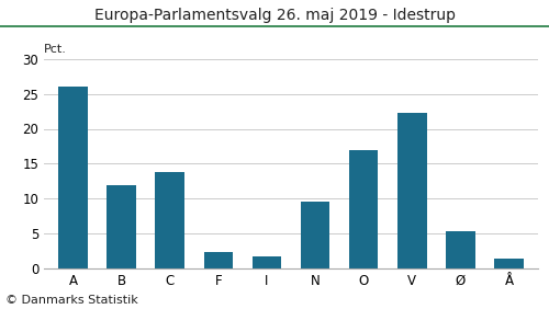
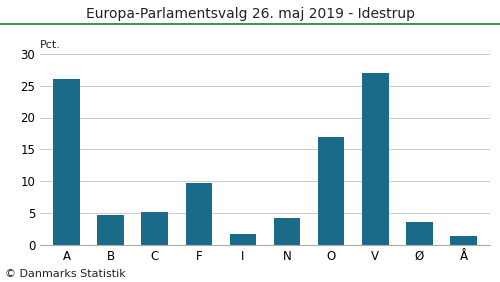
B: 12.0 -> 4.7
C: 13.8 -> 5.2
F: 2.4 -> 9.7
N: 9.6 -> 4.2
V: 22.2 -> 27.0
Ø: 5.4 -> 3.7
